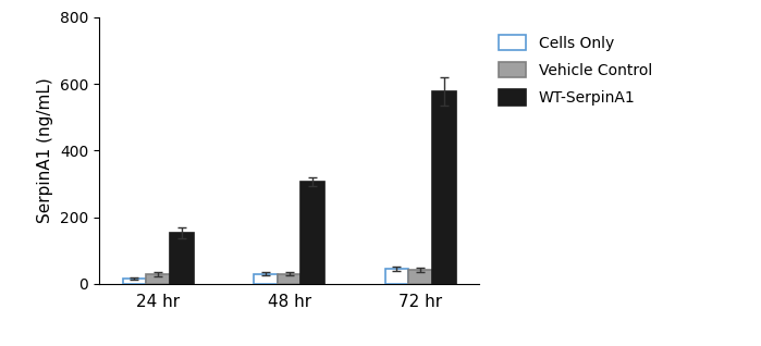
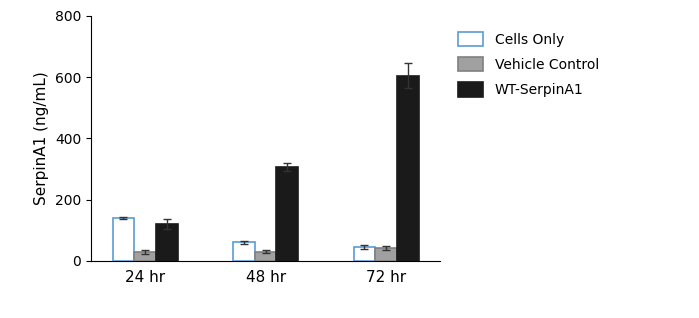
Cells Only/24 hr: 15 -> 140
WT-SerpinA1/24 hr: 152 -> 120
Cells Only/48 hr: 30 -> 60
WT-SerpinA1/72 hr: 578 -> 605
